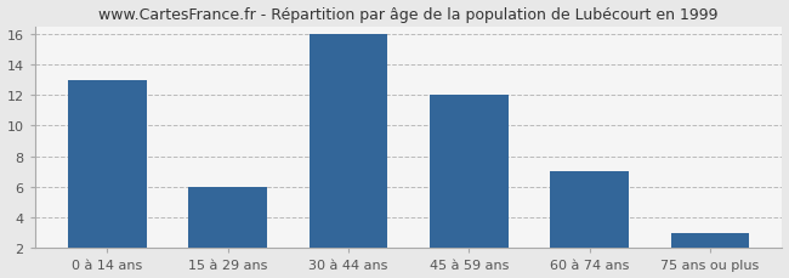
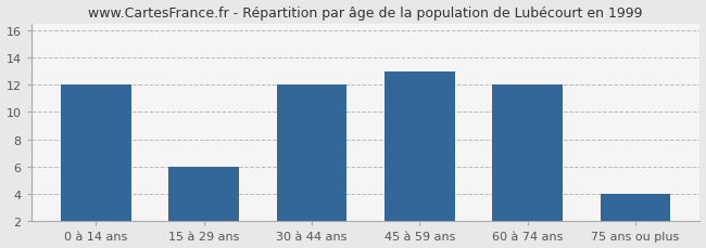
0 à 14 ans: 13 -> 12
30 à 44 ans: 16 -> 12
45 à 59 ans: 12 -> 13
60 à 74 ans: 7 -> 12
75 ans ou plus: 3 -> 4
